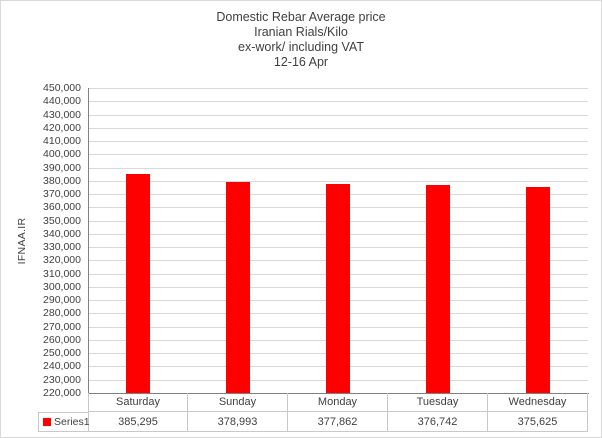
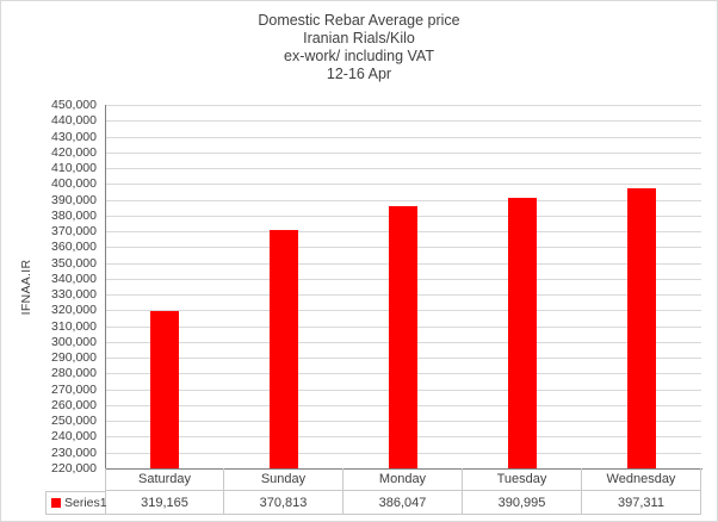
Saturday: 385,295 -> 319,165
Sunday: 378,993 -> 370,813
Monday: 377,862 -> 386,047
Tuesday: 376,742 -> 390,995
Wednesday: 375,625 -> 397,311
